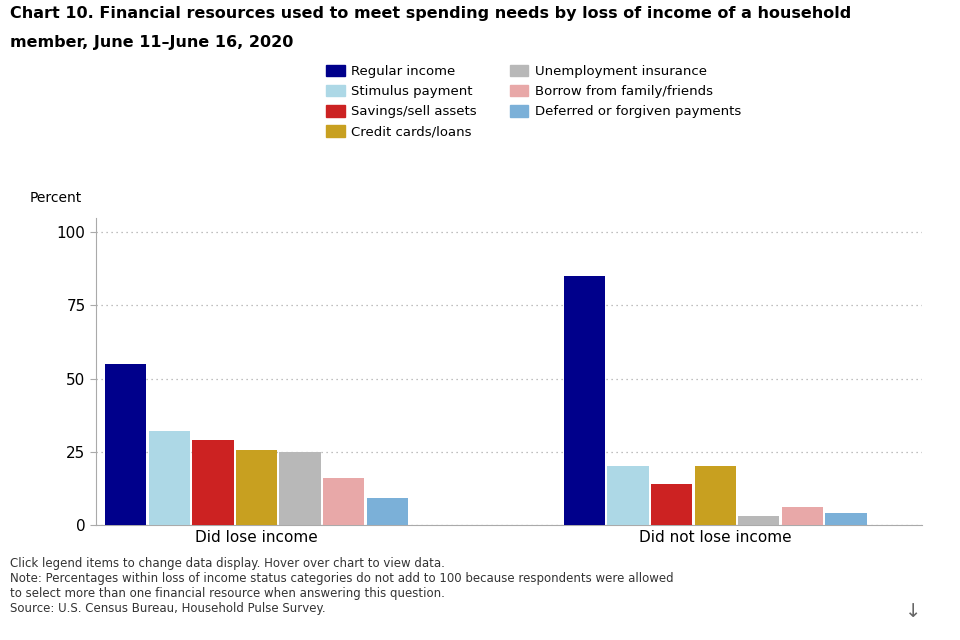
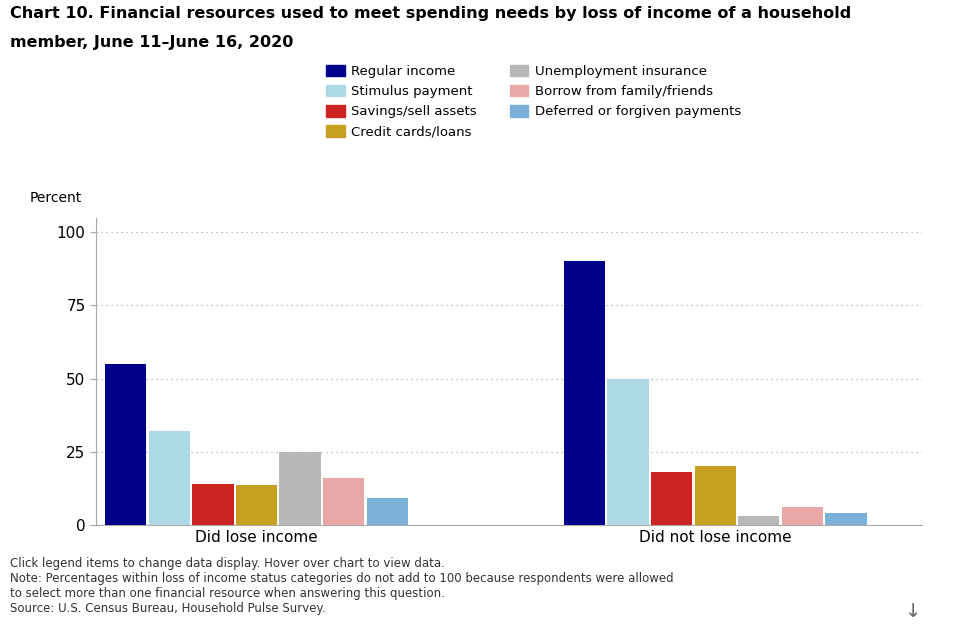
Savings/sell assets/Did lose income: 29 -> 14
Credit cards/loans/Did lose income: 25.5 -> 13.5
Regular income/Did not lose income: 85 -> 90
Stimulus payment/Did not lose income: 20 -> 50
Savings/sell assets/Did not lose income: 14 -> 18
